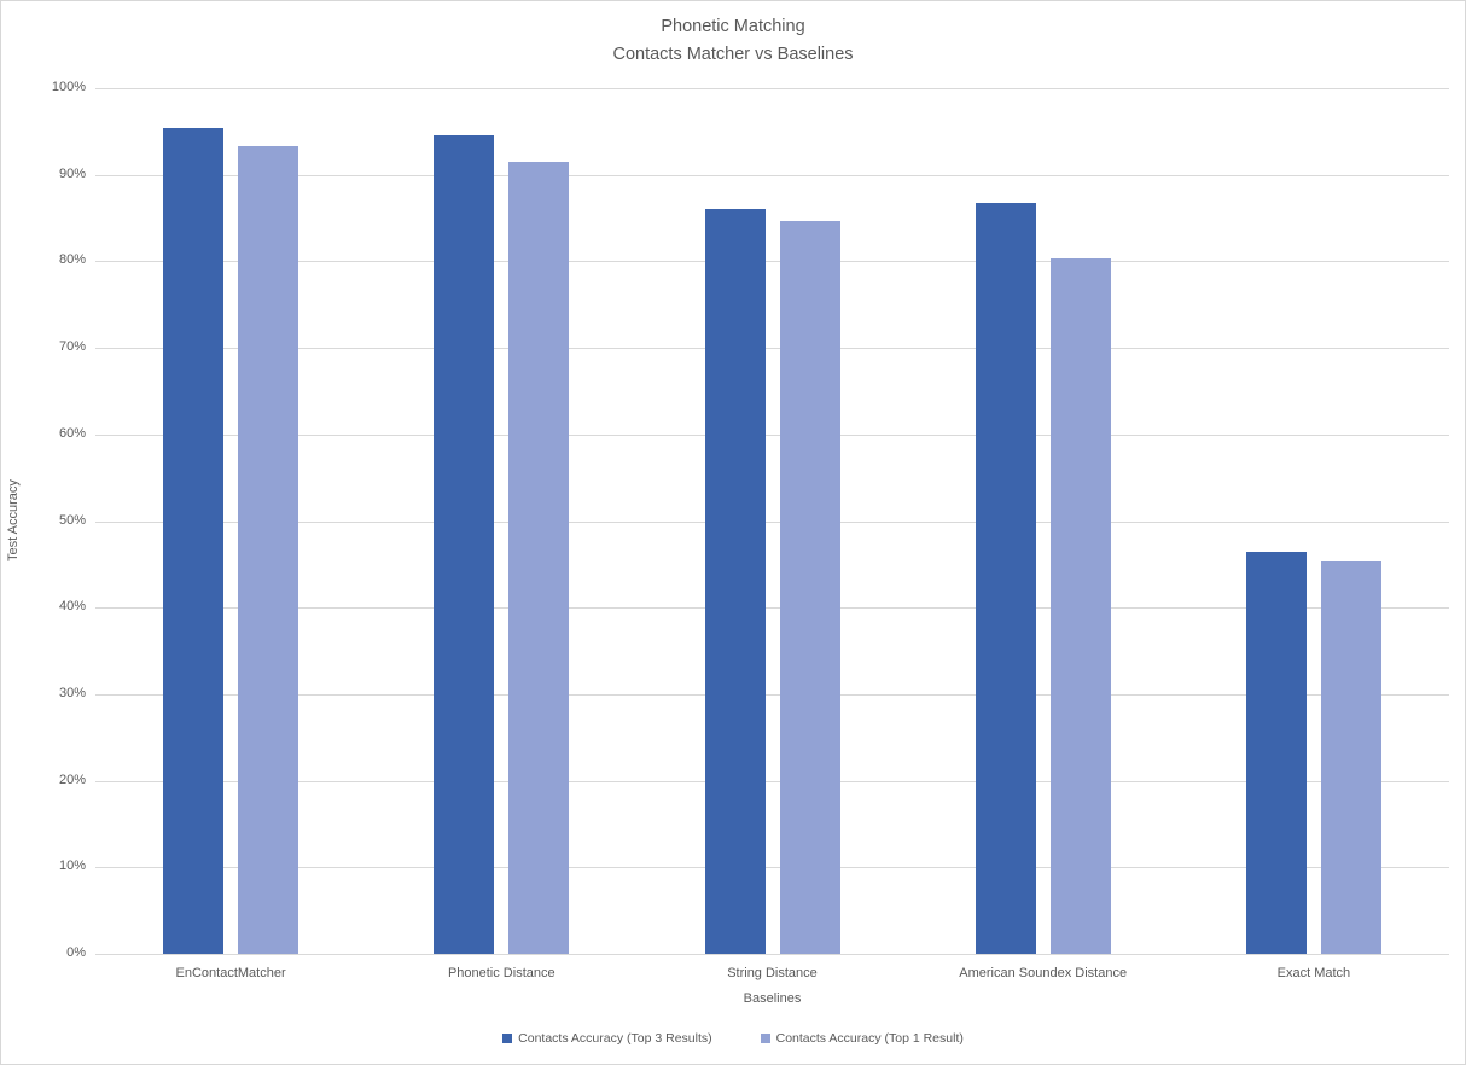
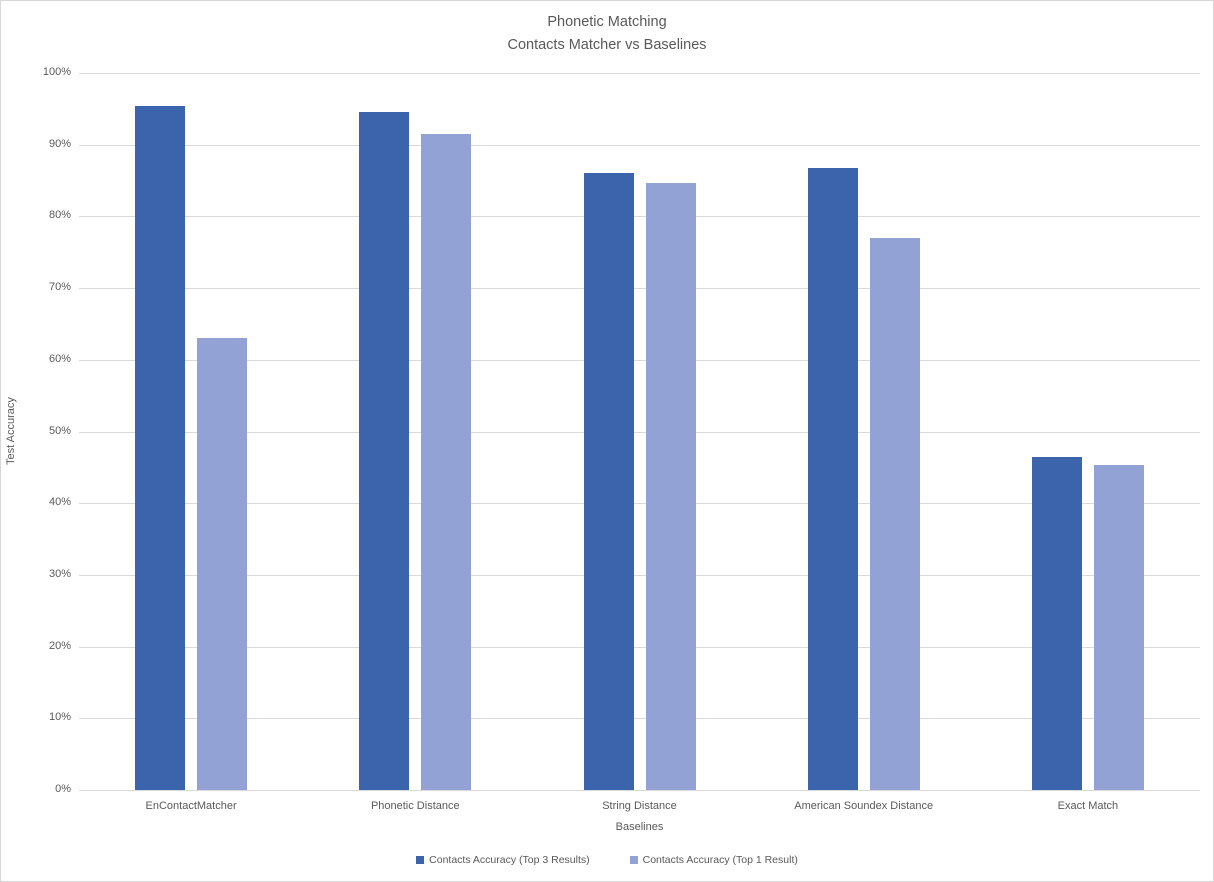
Contacts Accuracy (Top 1 Result)/EnContactMatcher: 93% -> 63%
Contacts Accuracy (Top 1 Result)/American Soundex Distance: 80% -> 77%
